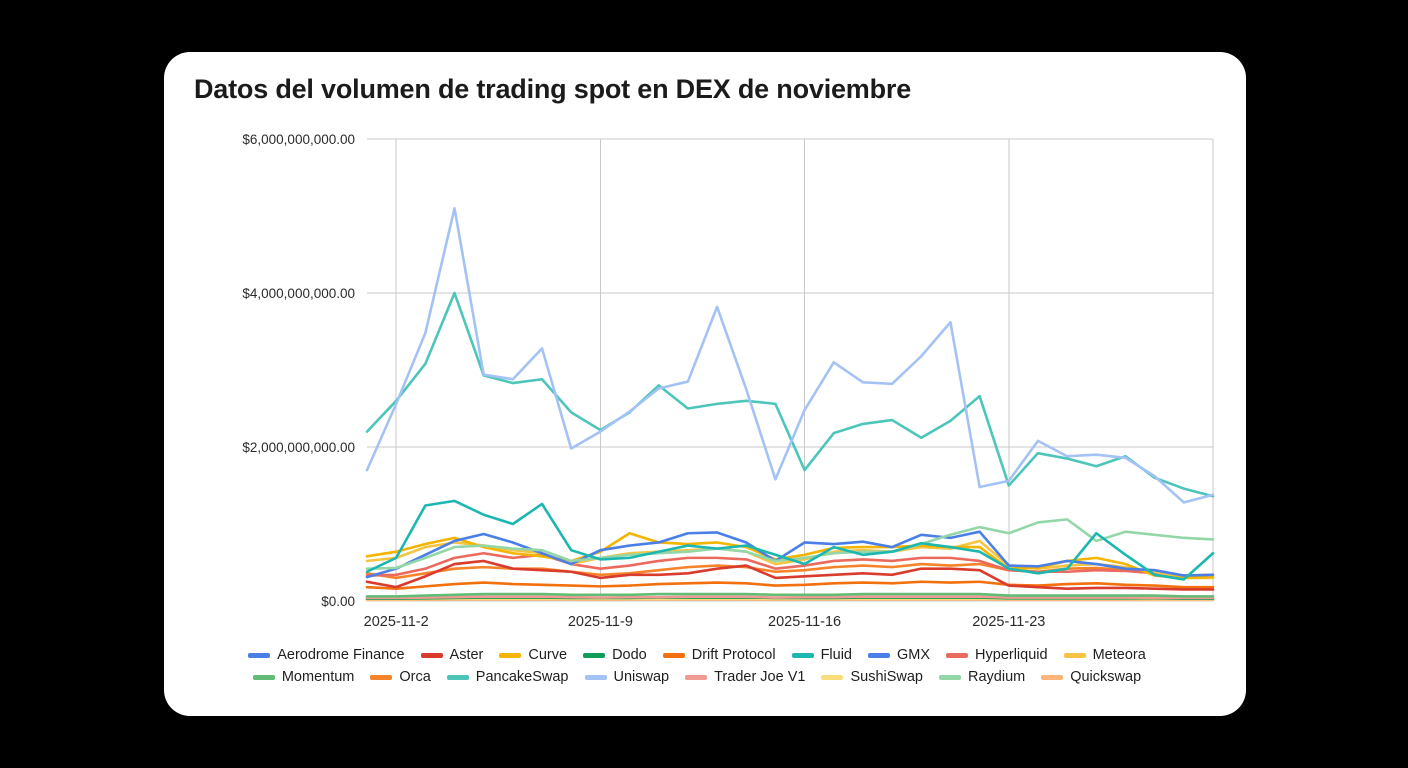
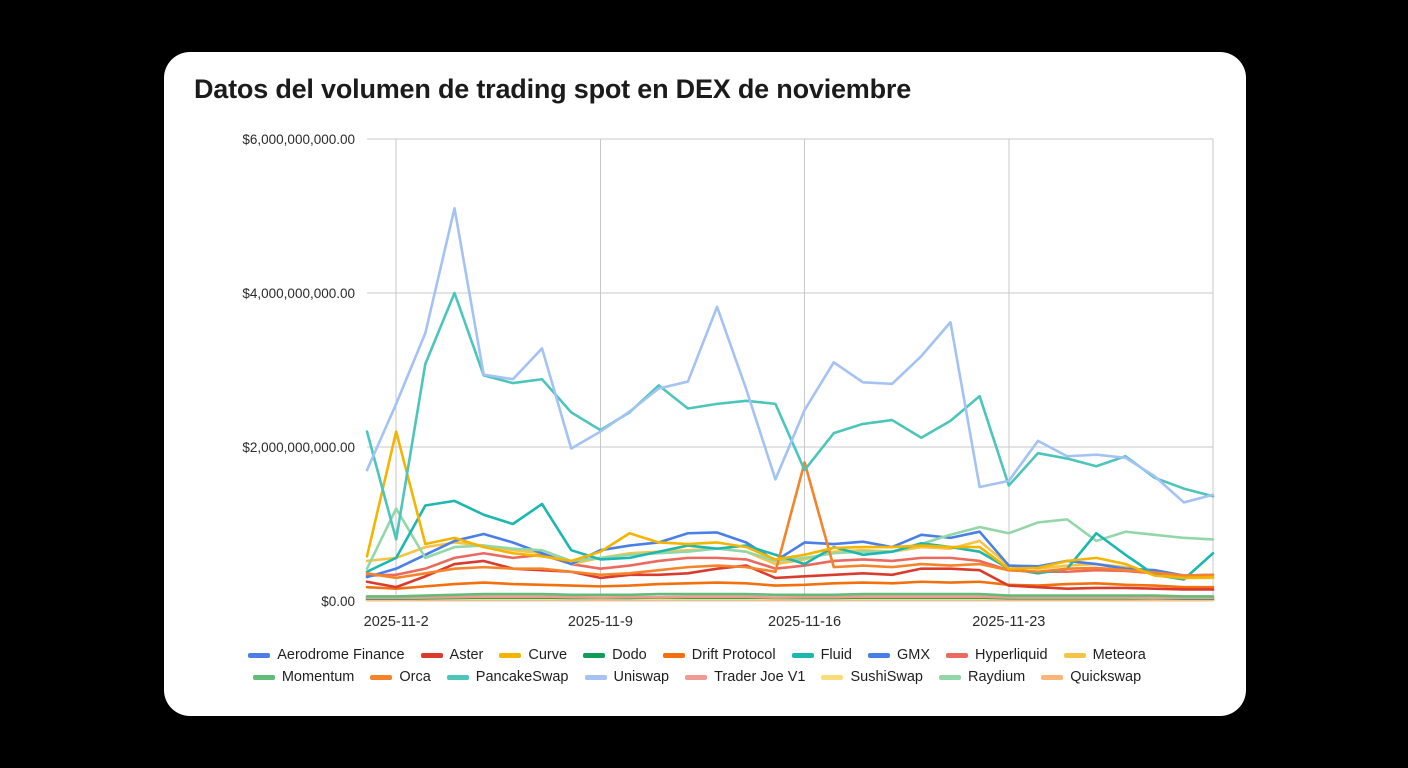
PancakeSwap/2025-11-2: $2600000000 -> $800000000
Curve/2025-11-2: $600000000 -> $2200000000
Raydium/2025-11-2: $400000000 -> $1200000000
Orca/2025-11-16: $400000000 -> $1800000000
